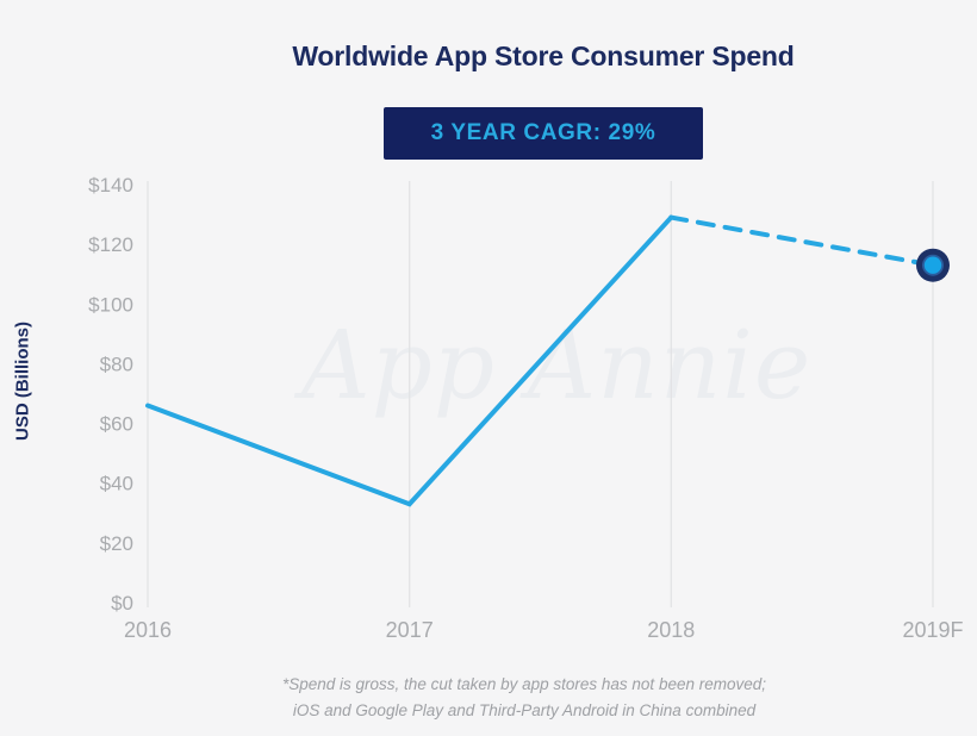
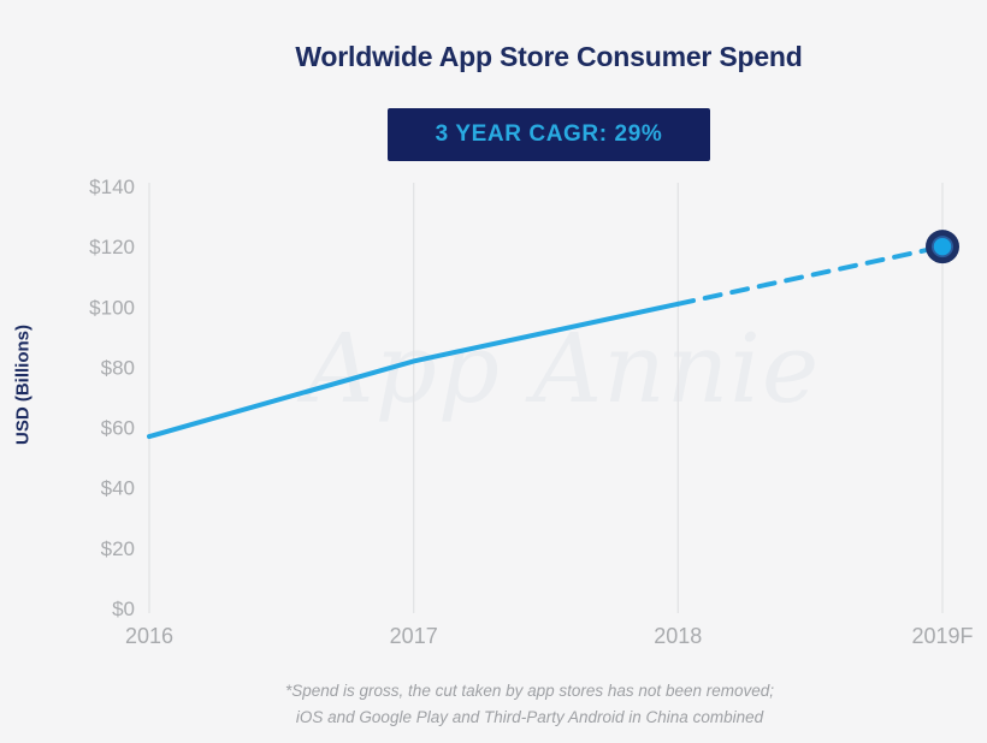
2016: $66 -> $57
2017: $33 -> $82
2018: $129 -> $101
2019F: $113 -> $120
